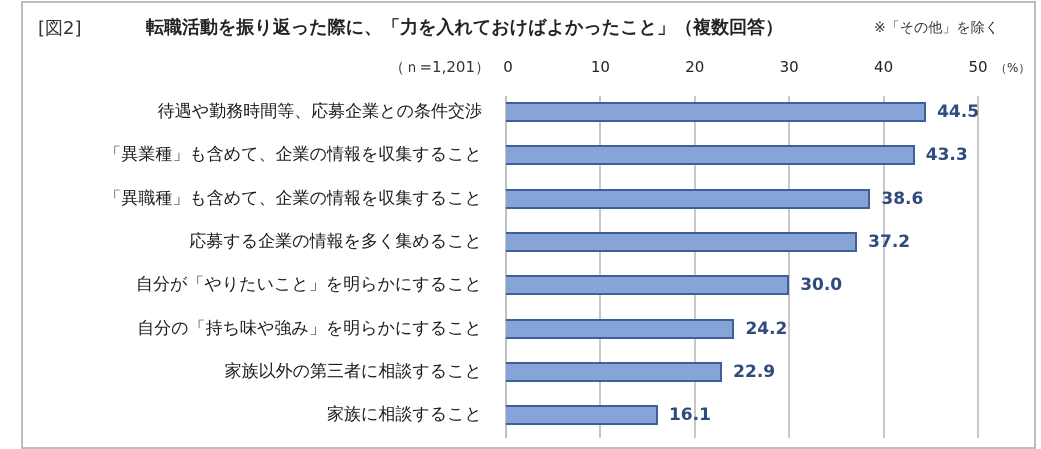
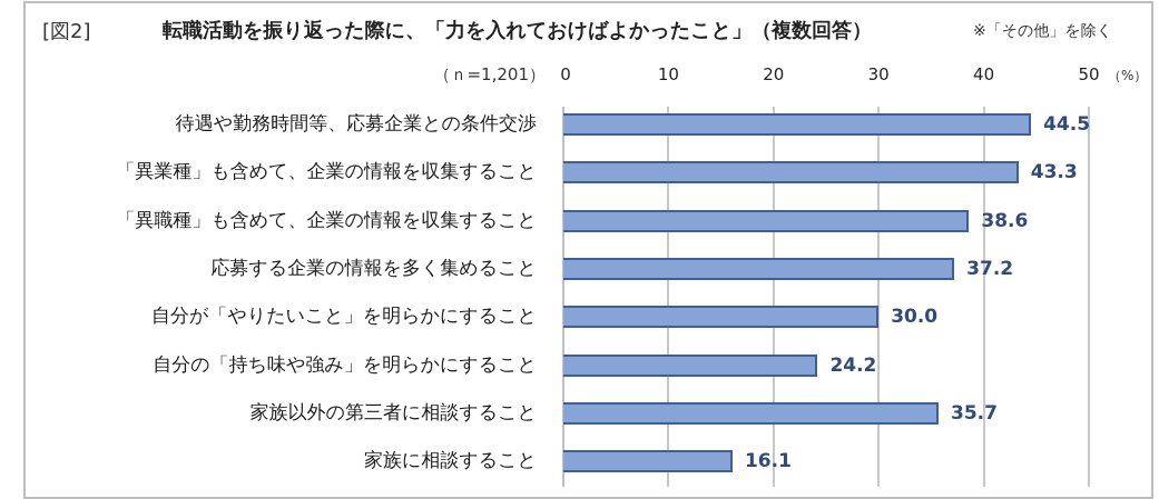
家族以外の第三者に相談すること: 22.9 -> 35.7
